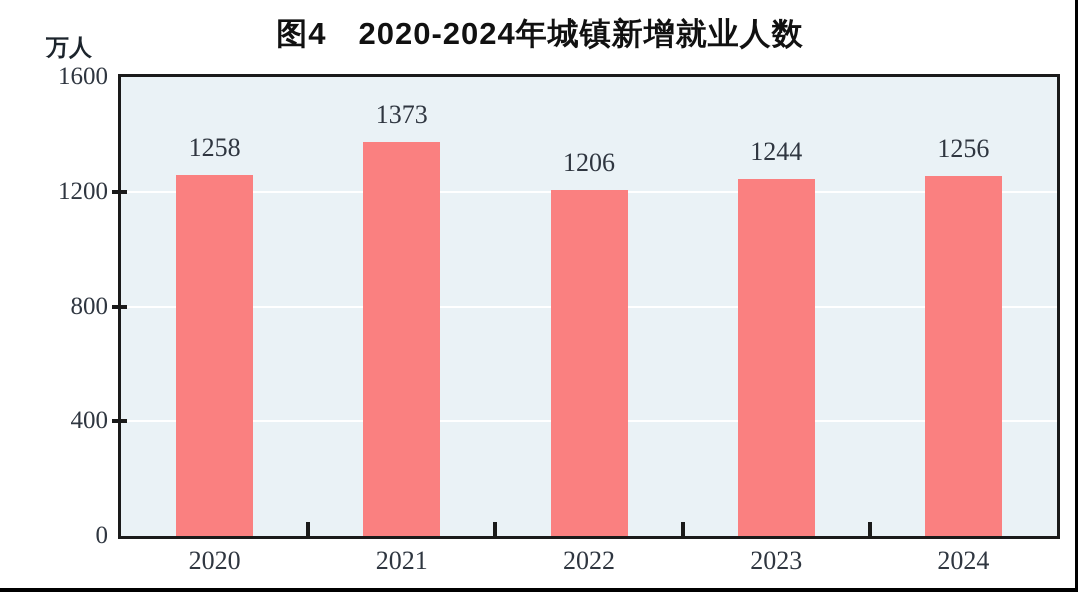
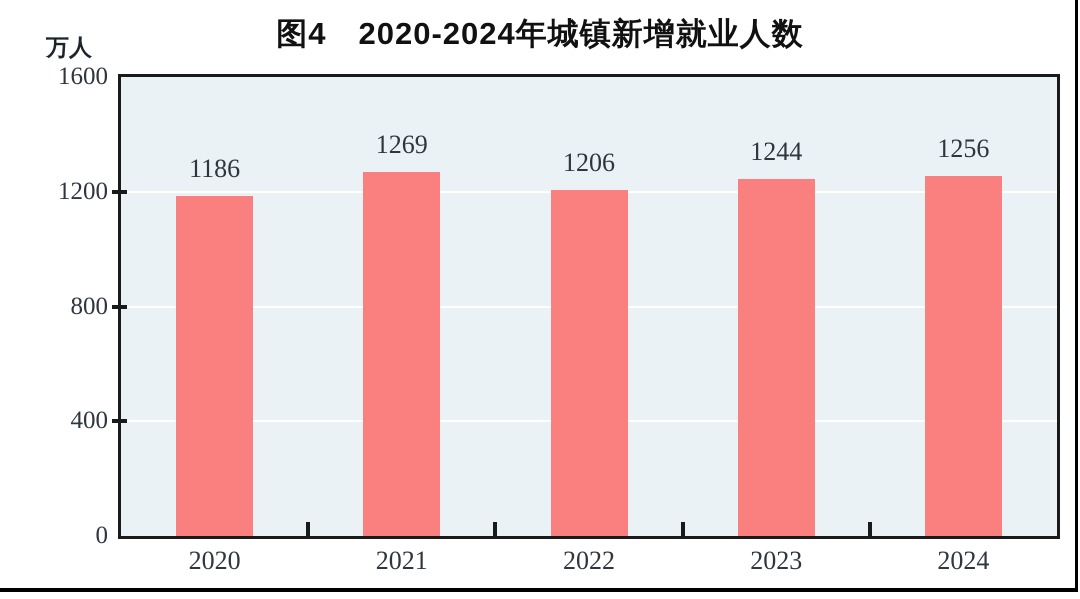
2020: 1258 -> 1186
2021: 1373 -> 1269
